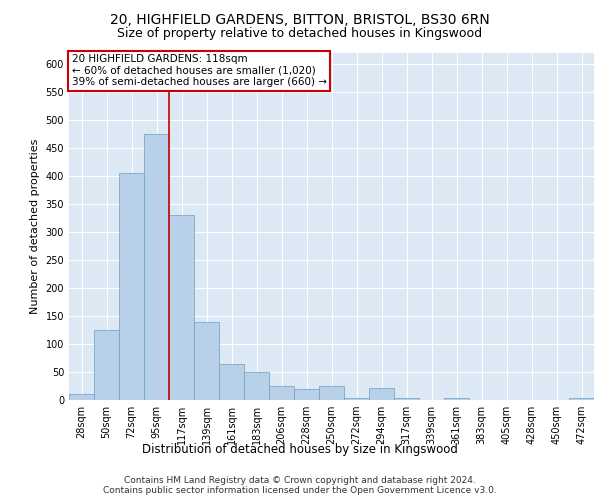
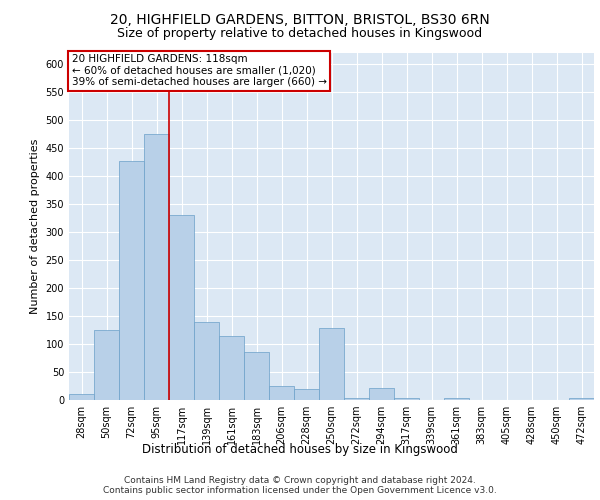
72sqm: 405 -> 426
161sqm: 65 -> 114
183sqm: 50 -> 86
250sqm: 25 -> 128
